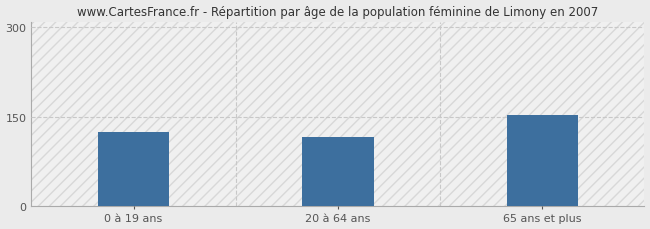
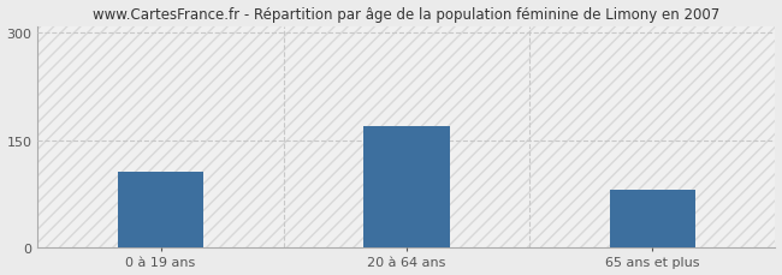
0 à 19 ans: 124 -> 105
20 à 64 ans: 116 -> 170
65 ans et plus: 152 -> 80
